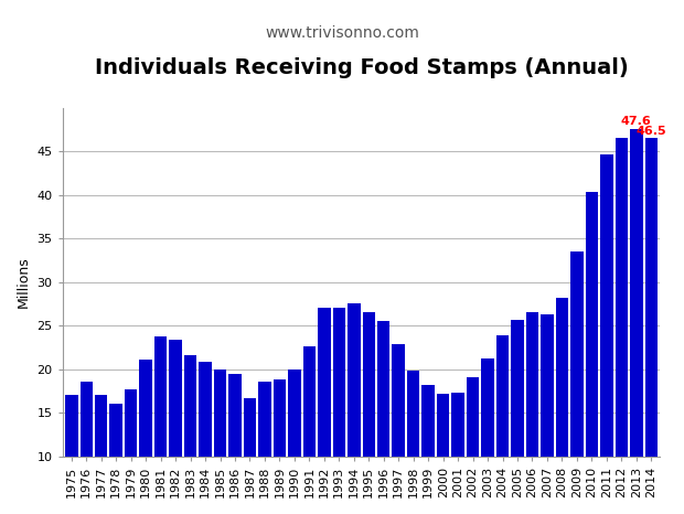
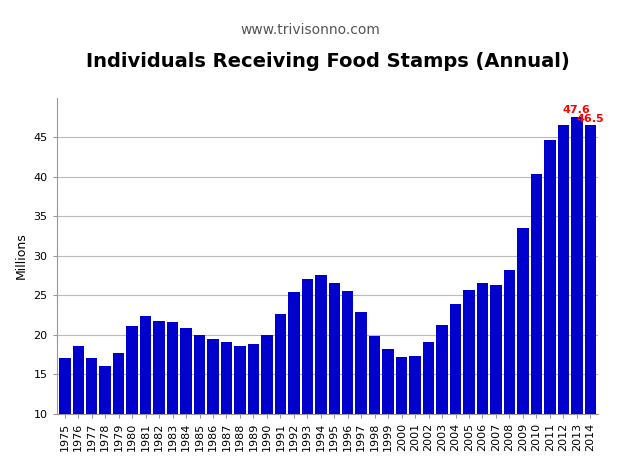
1981: 23.8 -> 22.4
1982: 23.4 -> 21.7
1987: 16.6 -> 19.1
1992: 27.0 -> 25.4
